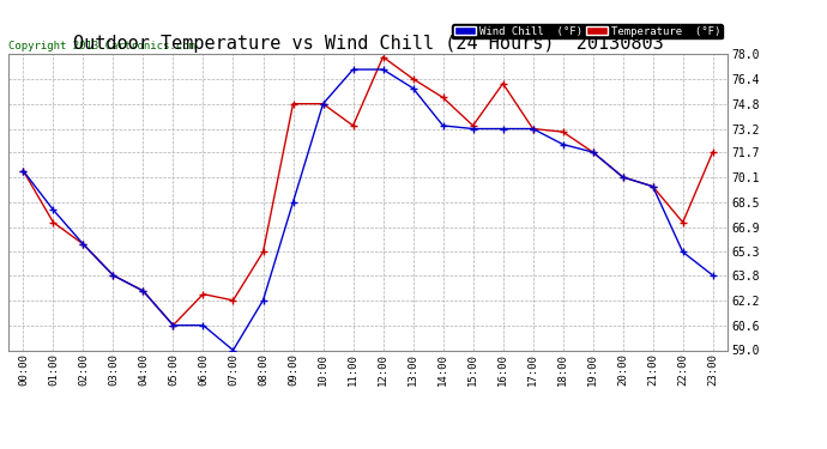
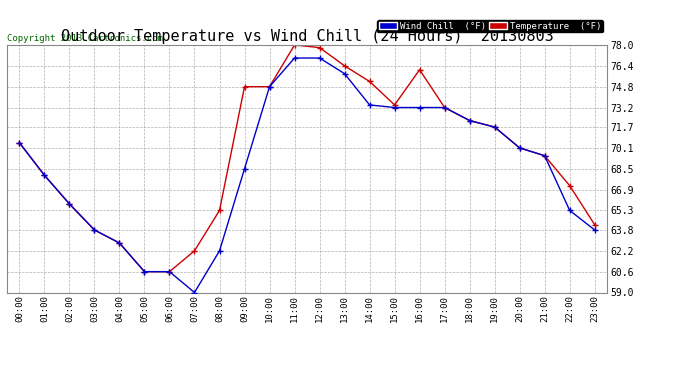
Temperature (°F)/01:00: 67.2 -> 68.0
Temperature (°F)/06:00: 62.6 -> 60.6
Temperature (°F)/11:00: 73.4 -> 78.0
Temperature (°F)/18:00: 73.0 -> 72.2
Temperature (°F)/23:00: 71.7 -> 64.2
